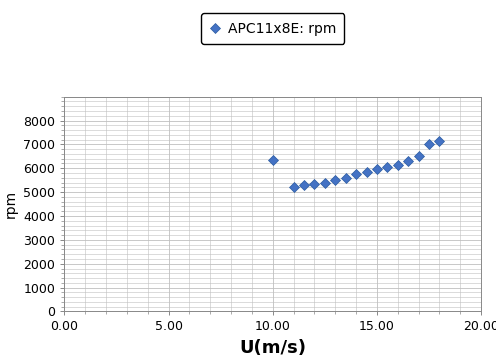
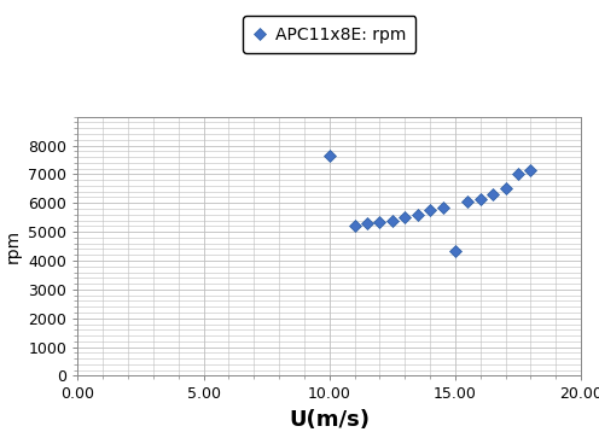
10.00: 6350 -> 7650
15.00: 5950 -> 4350
